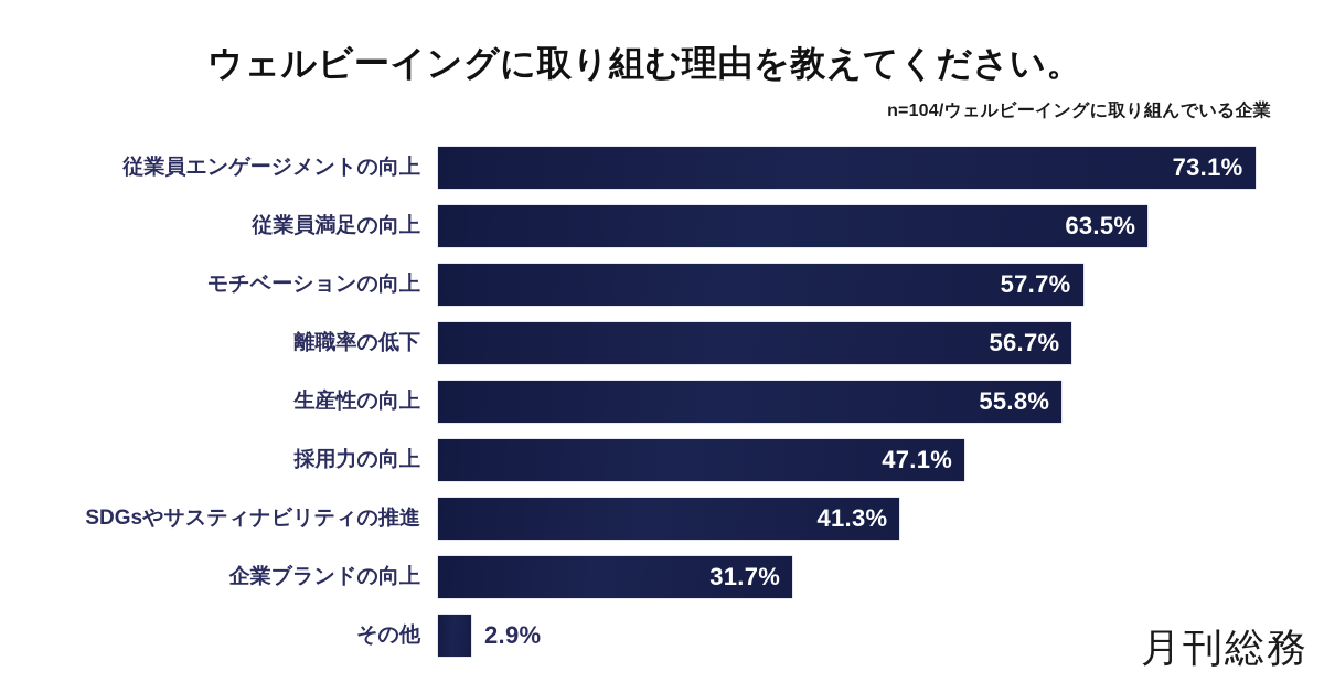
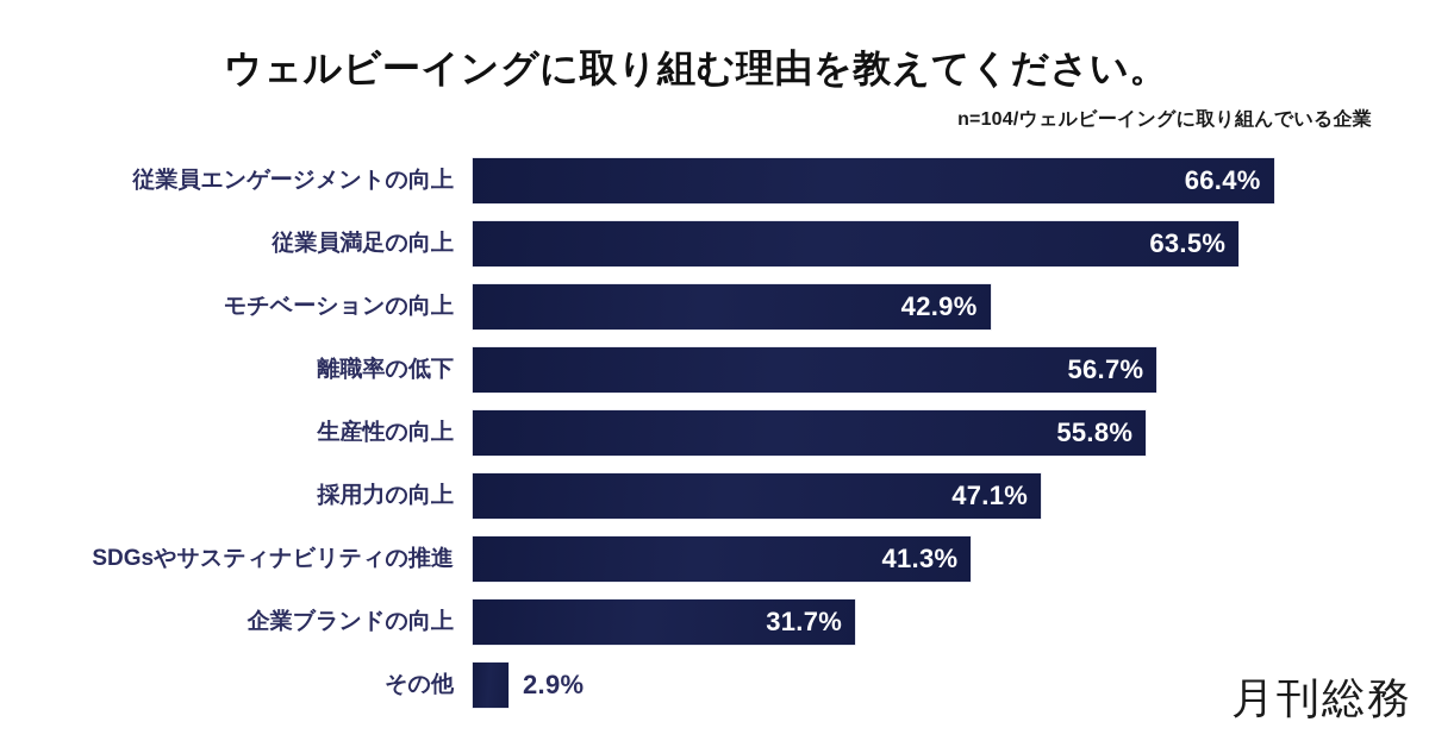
従業員エンゲージメントの向上: 73.1% -> 66.4%
モチベーションの向上: 57.7% -> 42.9%
